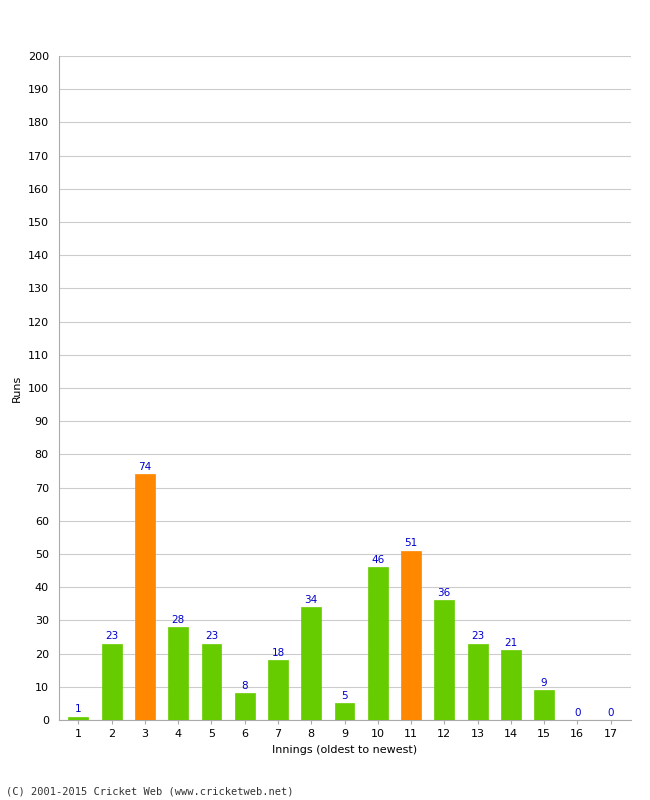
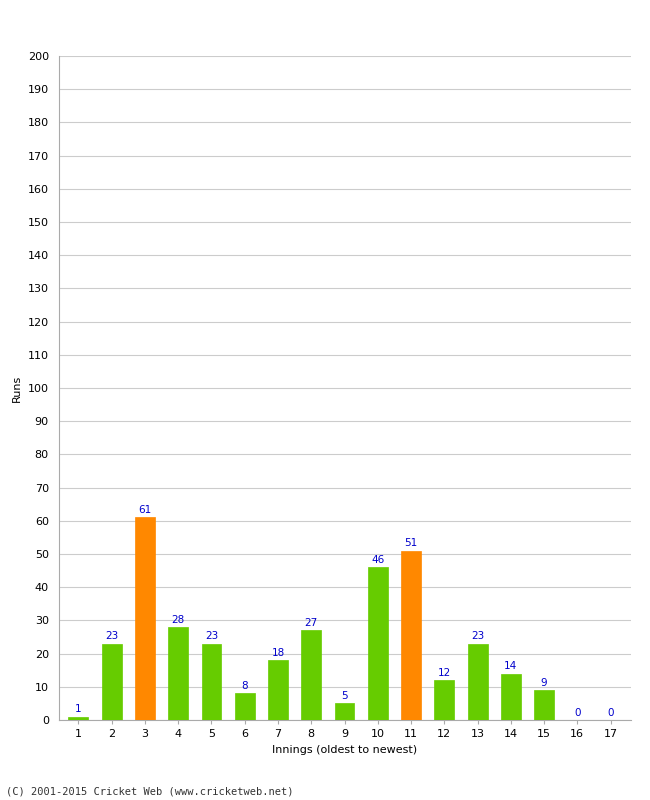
3: 74 -> 61
8: 34 -> 27
12: 36 -> 12
14: 21 -> 14
